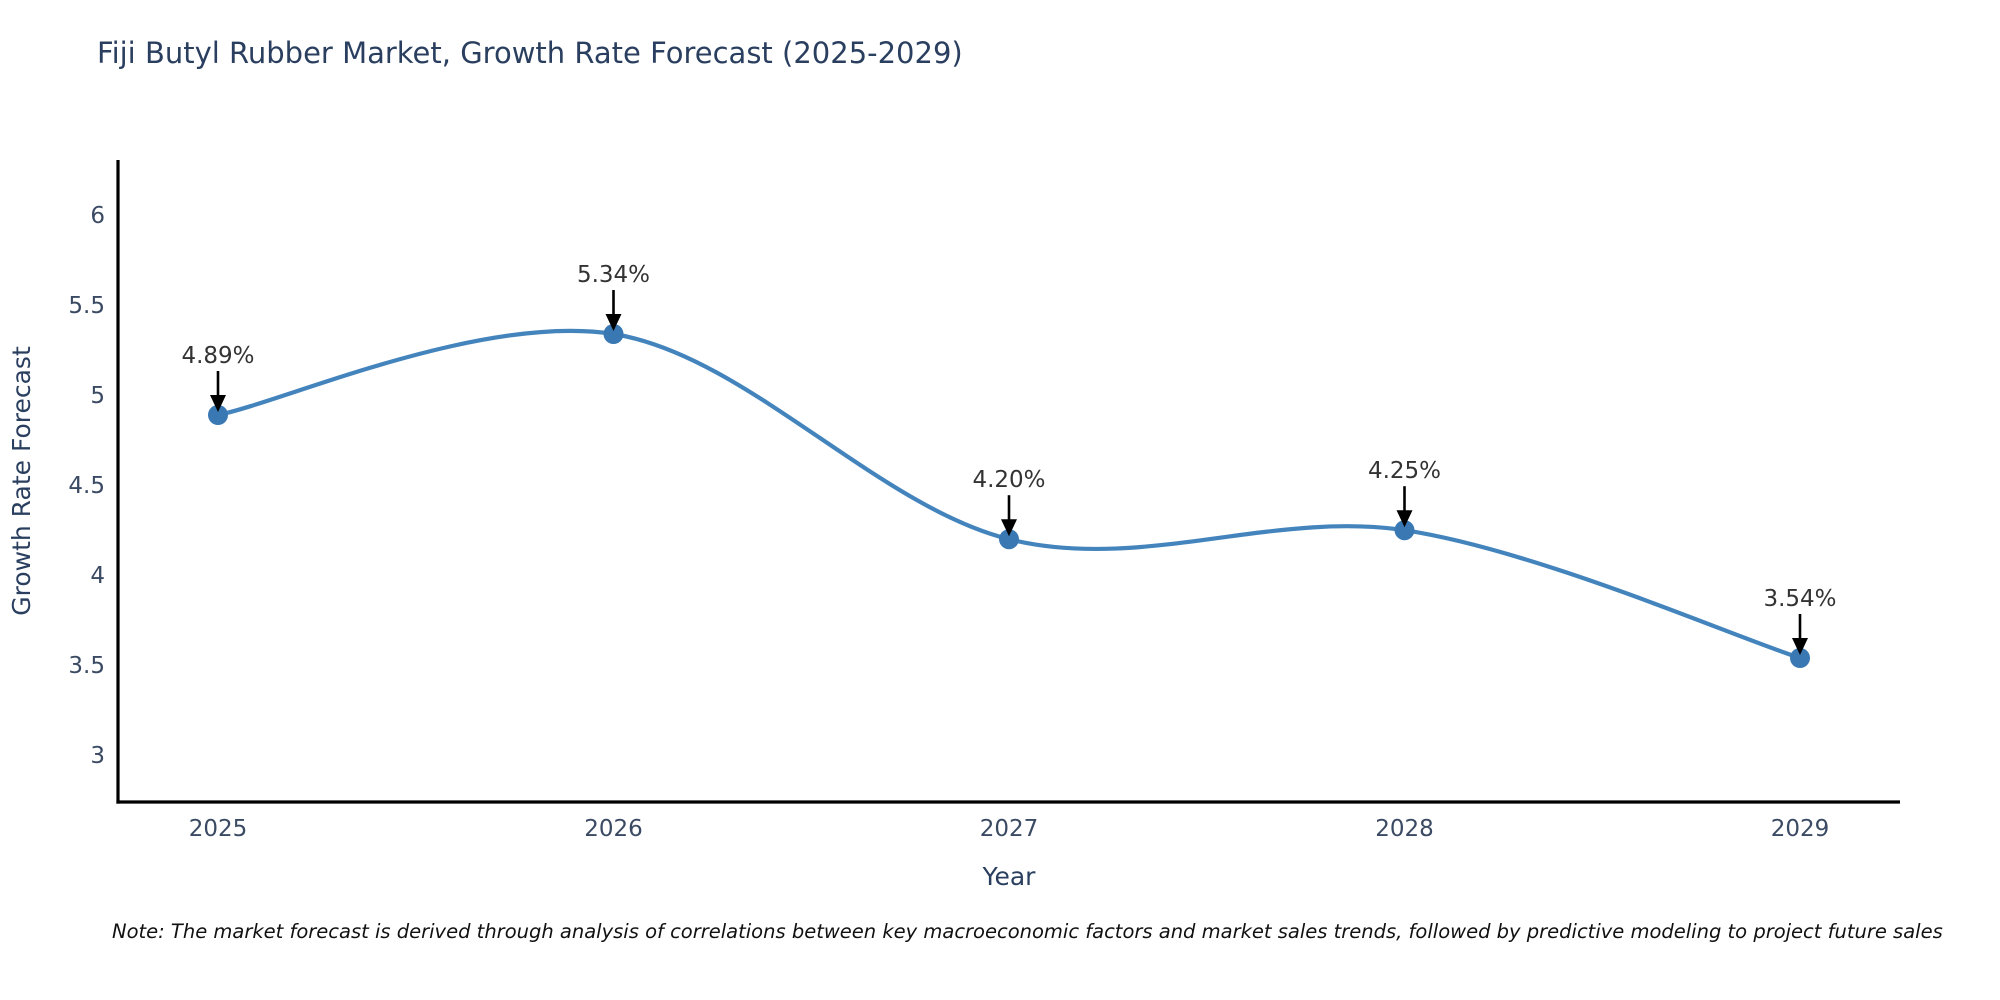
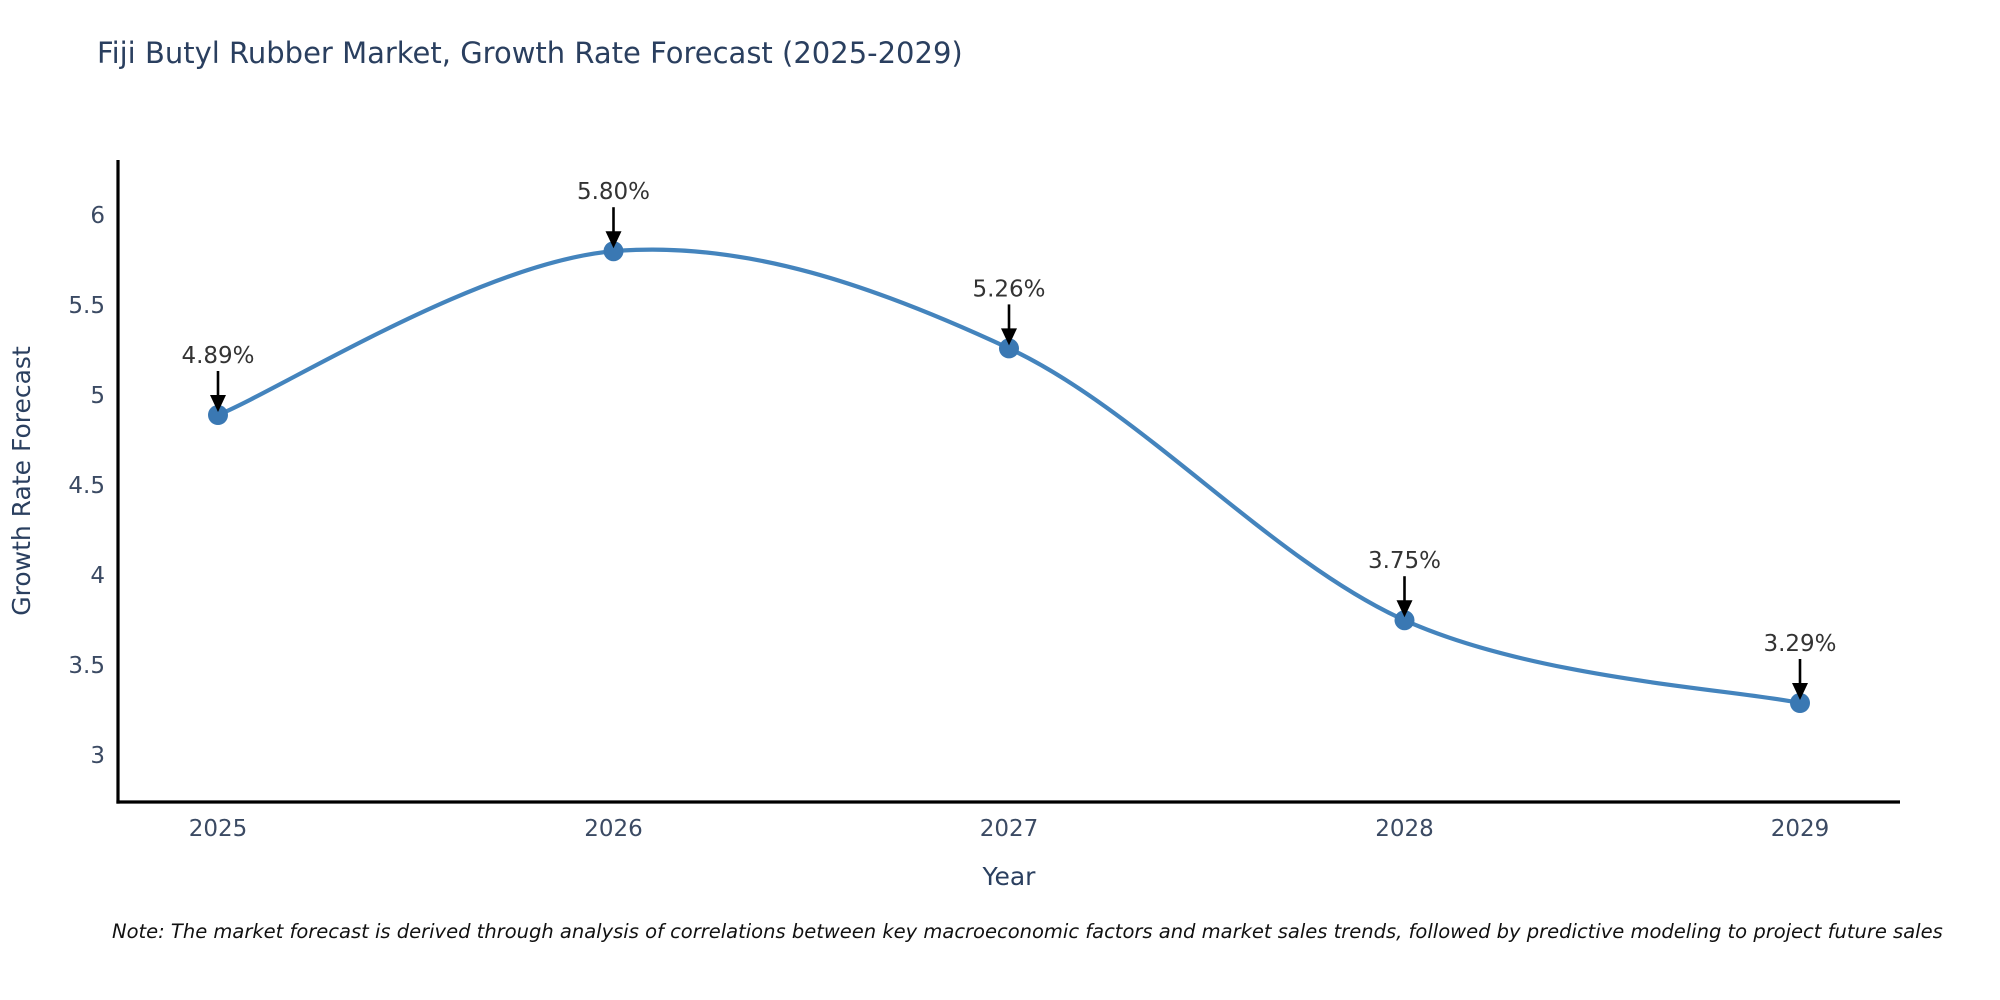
2026: 5.34% -> 5.80%
2027: 4.20% -> 5.26%
2028: 4.25% -> 3.75%
2029: 3.54% -> 3.29%
